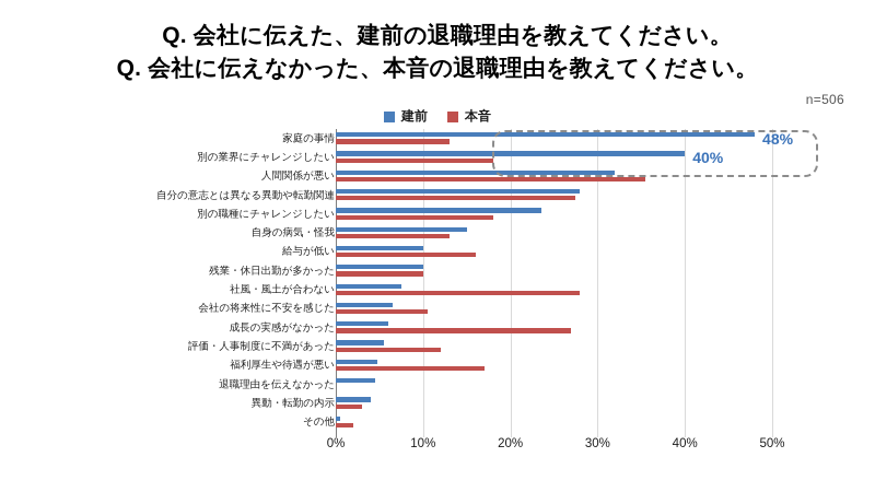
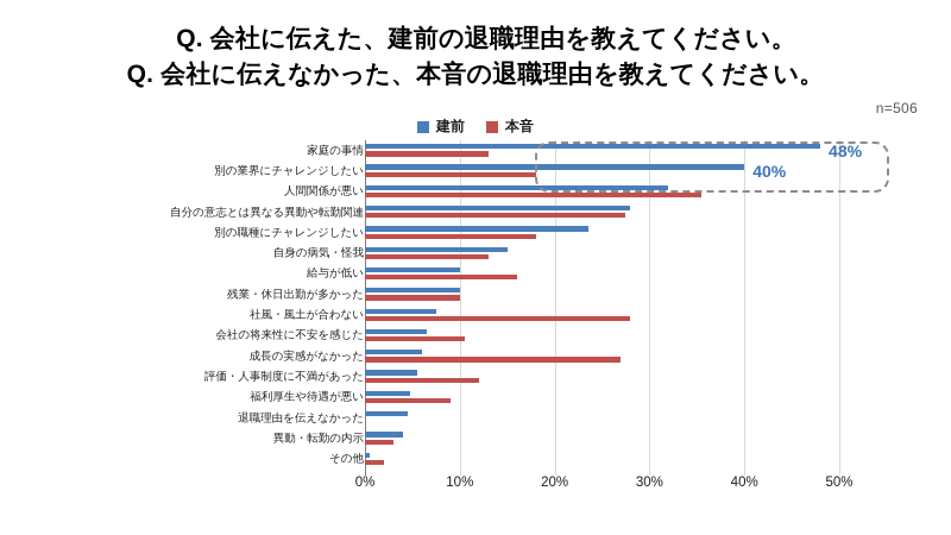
本音/福利厚生や待遇が悪い: 17% -> 9%
